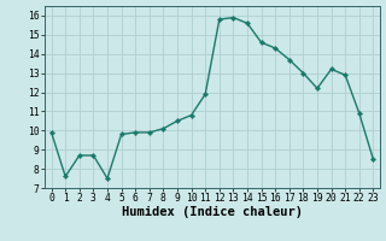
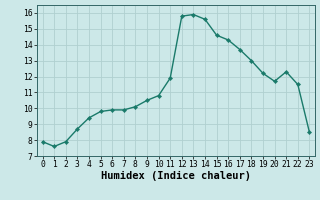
0: 9.9 -> 7.9
2: 8.7 -> 7.9
4: 7.5 -> 9.4
20: 13.2 -> 11.7
21: 12.9 -> 12.3
22: 10.9 -> 11.5
